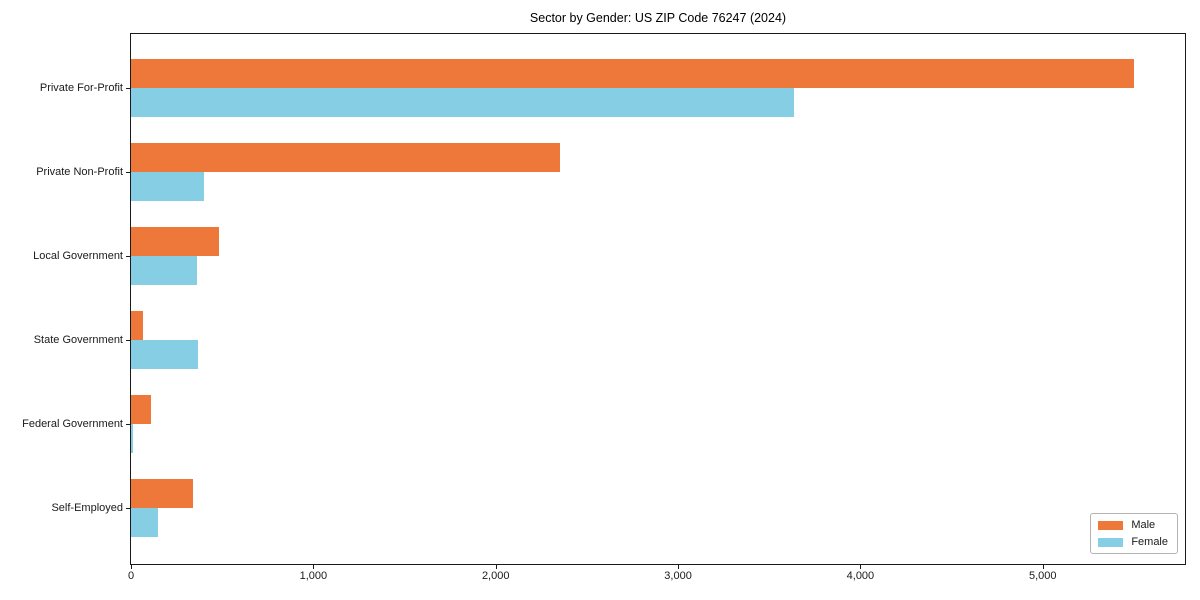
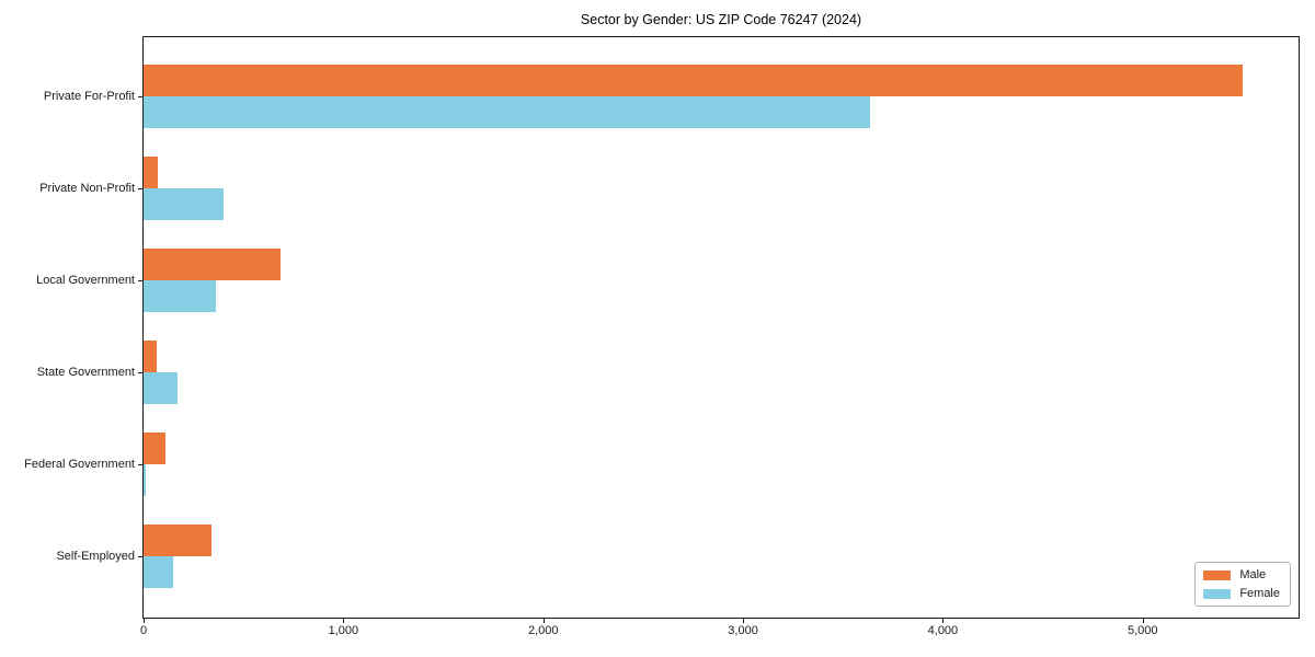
Male/Private Non-Profit: 2350 -> 70
Male/Local Government: 480 -> 690
Female/State Government: 370 -> 170
